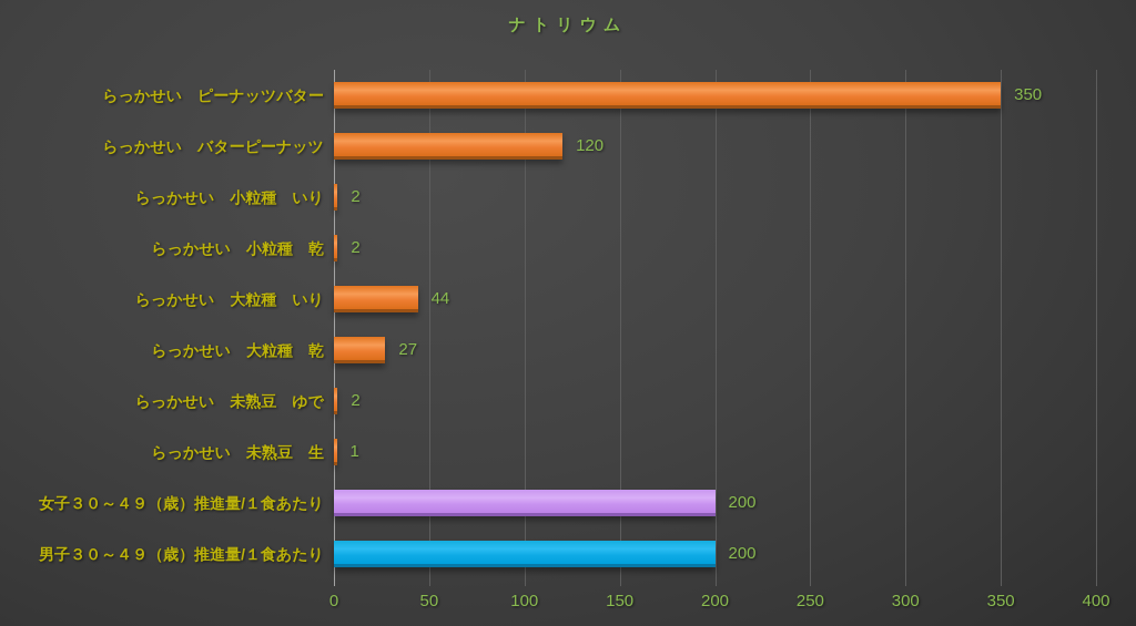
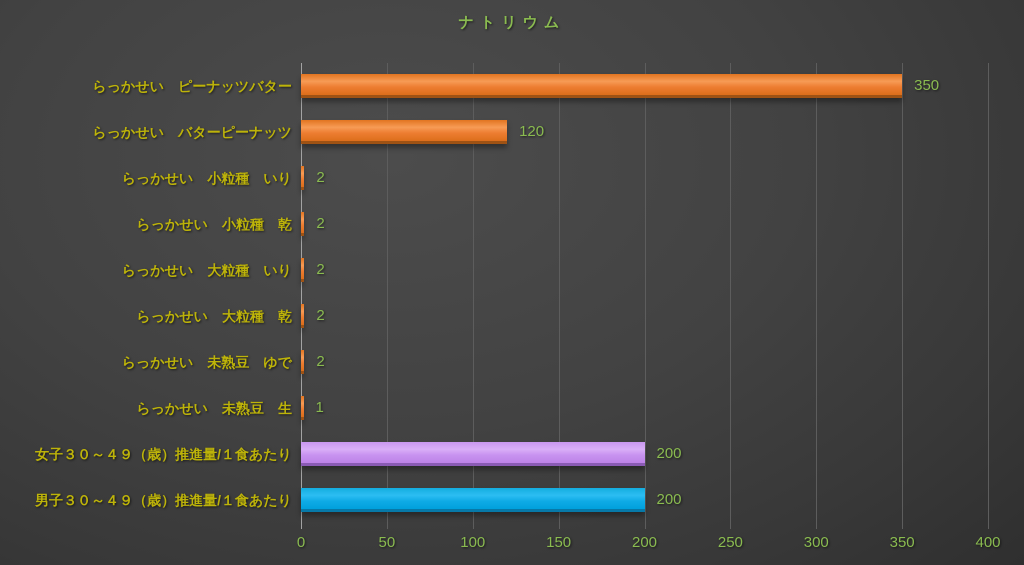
らっかせい 大粒種 いり: 44 -> 2
らっかせい 大粒種 乾: 27 -> 2
